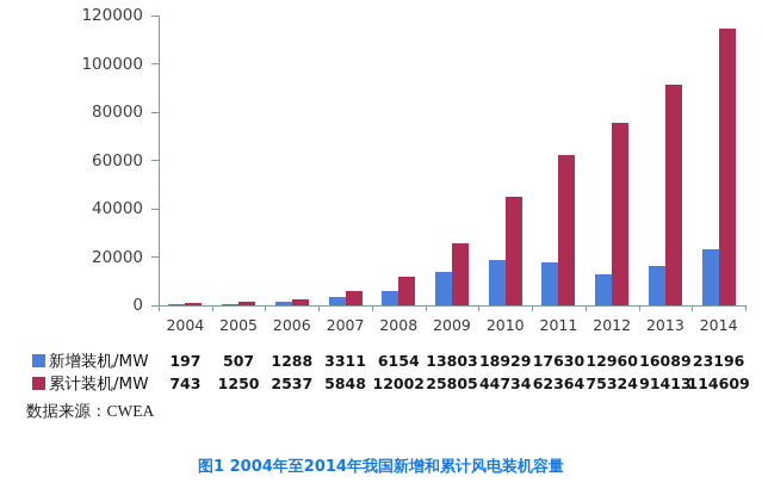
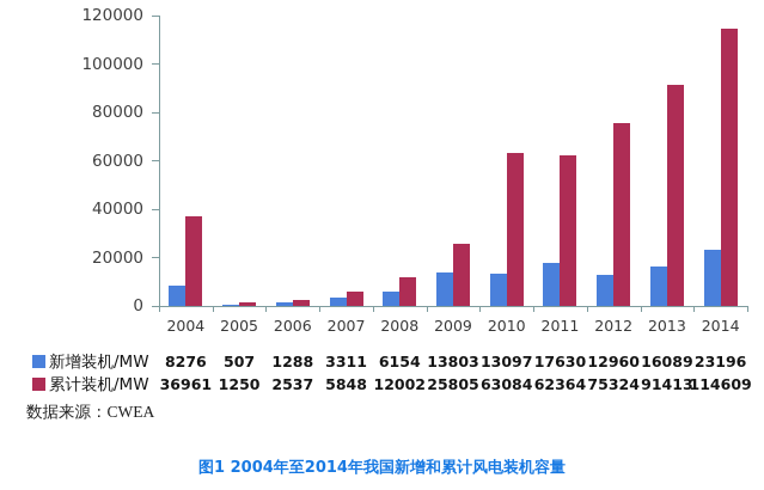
新增装机/MW/2004: 197 -> 8276
累计装机/MW/2004: 743 -> 36961
新增装机/MW/2010: 18929 -> 13097
累计装机/MW/2010: 44734 -> 63084
